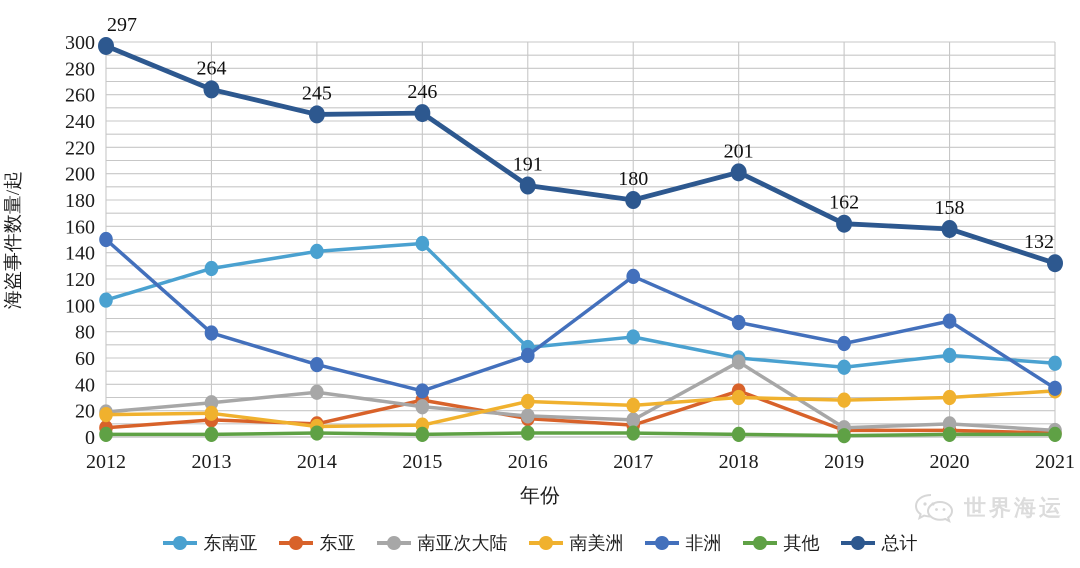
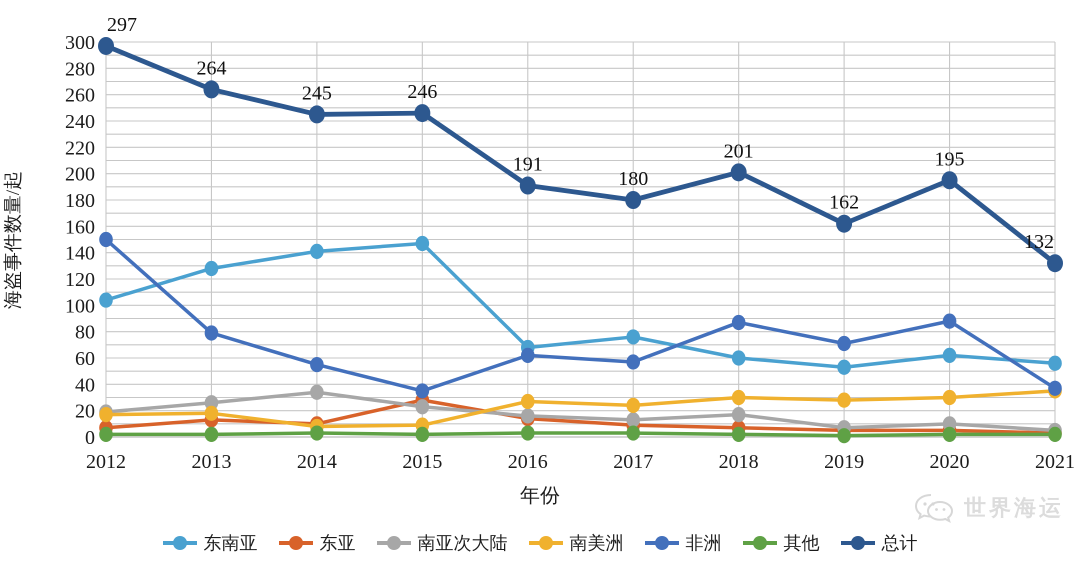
非洲/2017: 122 -> 57
东亚/2018: 35 -> 7
南亚次大陆/2018: 57 -> 17
总计/2020: 158 -> 195
